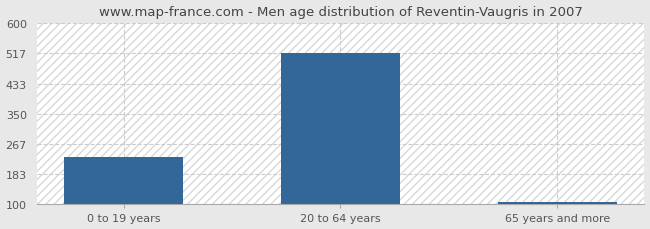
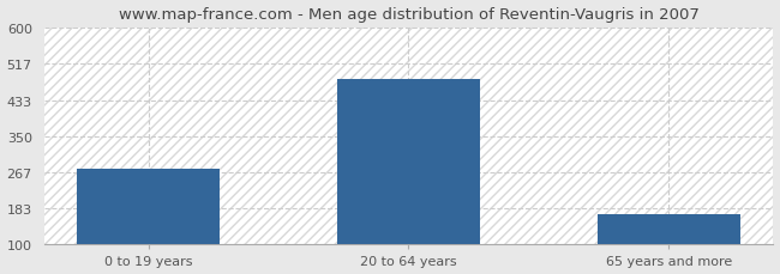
0 to 19 years: 230 -> 275
20 to 64 years: 517 -> 480
65 years and more: 107 -> 170
